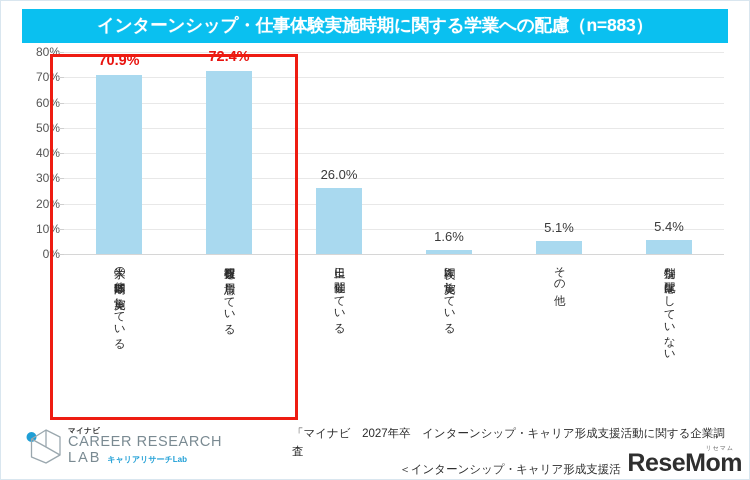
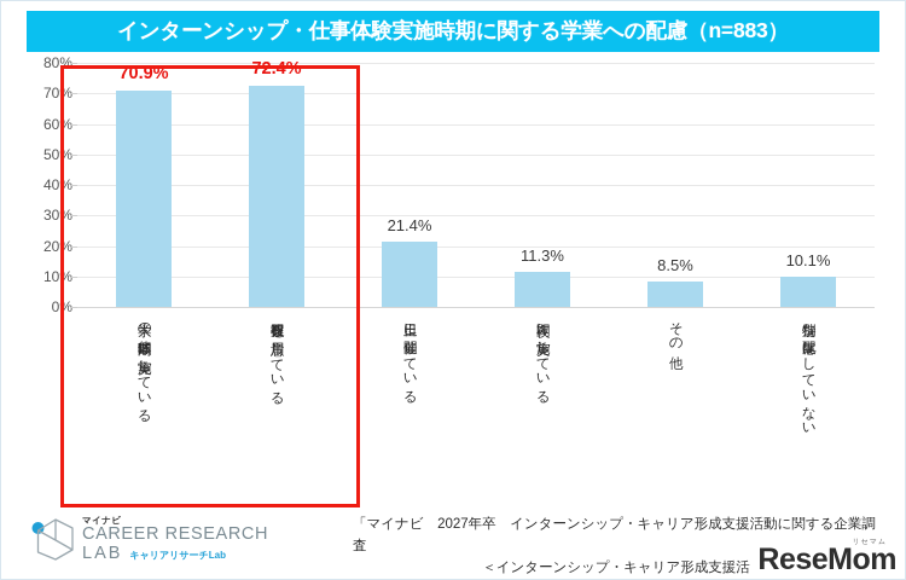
土日に開催している: 26.0% -> 21.4%
夜間に実施している: 1.6% -> 11.3%
その他: 5.1% -> 8.5%
特別な配慮はしていない: 5.4% -> 10.1%
